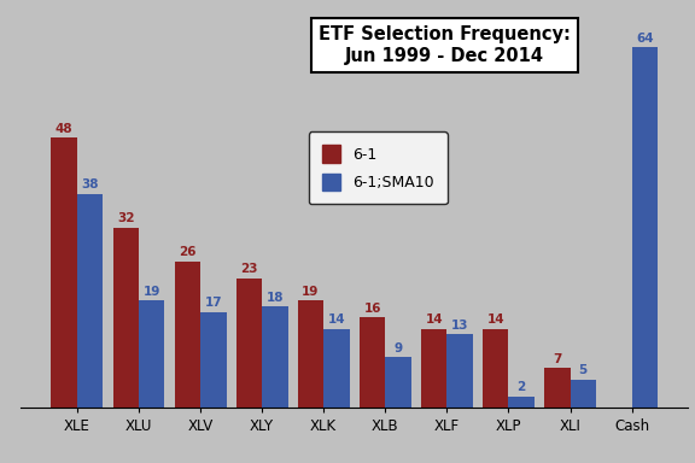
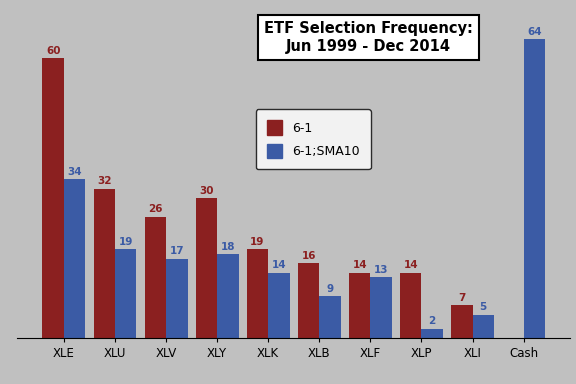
6-1/XLE: 48 -> 60
6-1;SMA10/XLE: 38 -> 34
6-1/XLY: 23 -> 30
